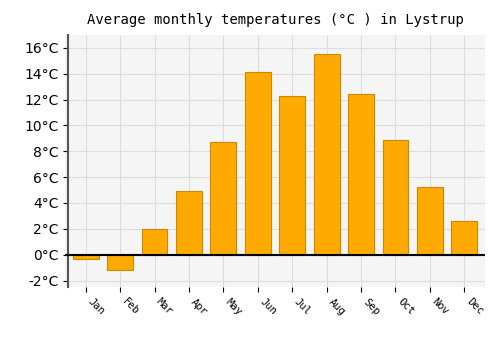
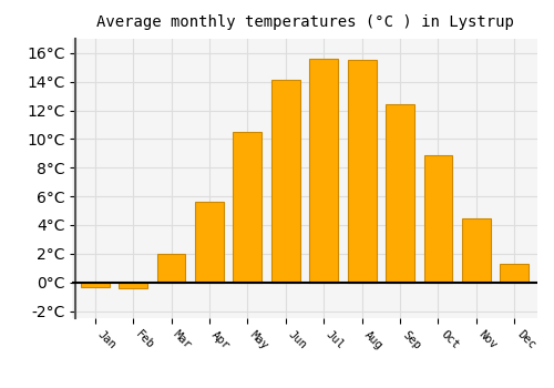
Feb: -1.2°C -> -0.4°C
Apr: 4.9°C -> 5.6°C
May: 8.7°C -> 10.5°C
Jul: 12.3°C -> 15.6°C
Nov: 5.2°C -> 4.5°C
Dec: 2.6°C -> 1.3°C
